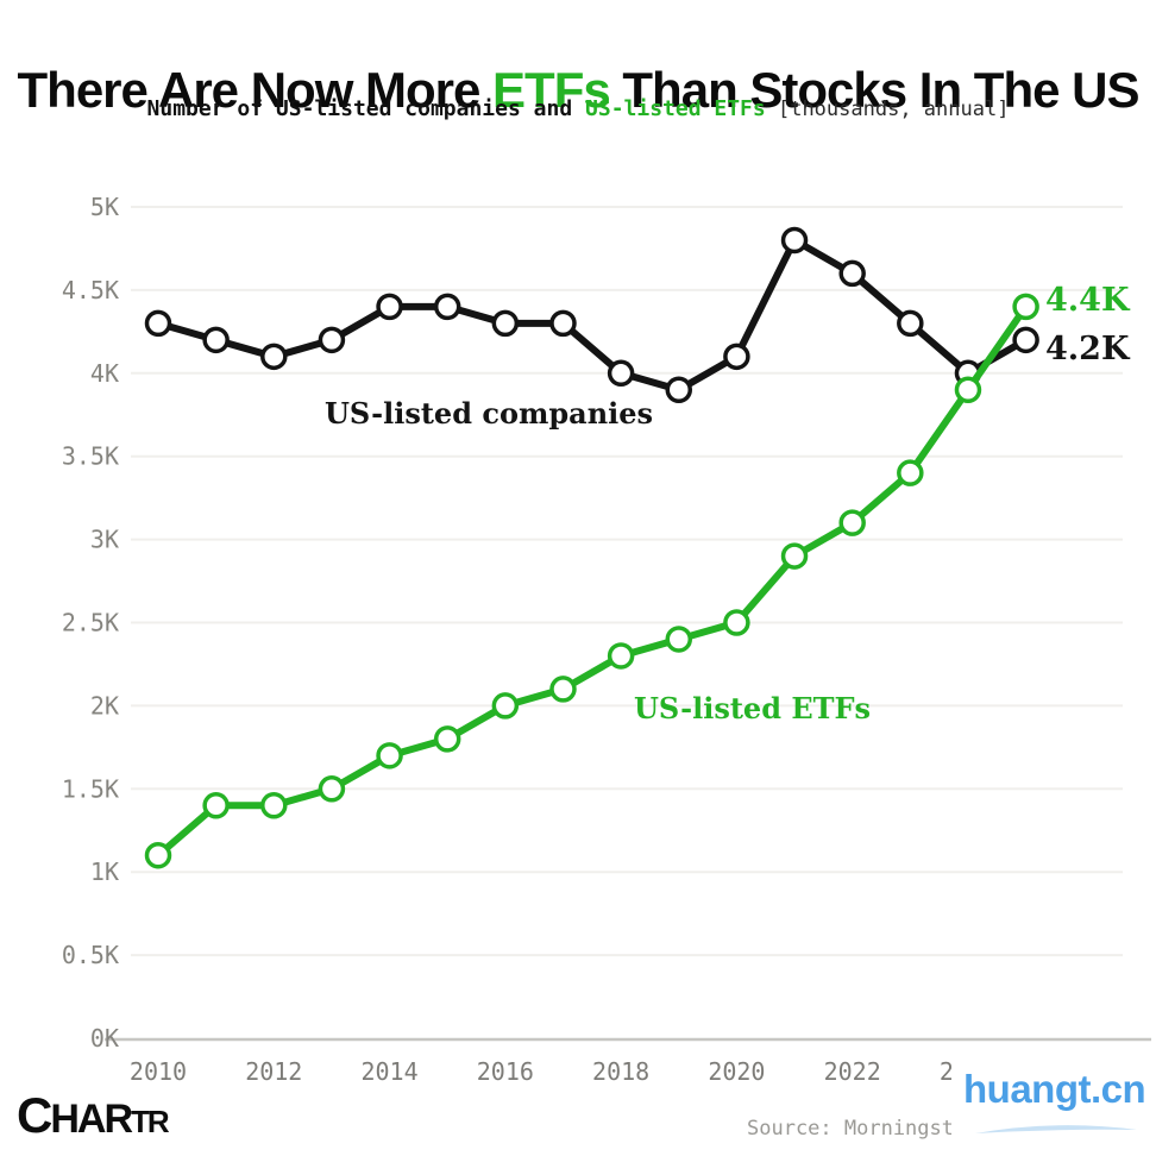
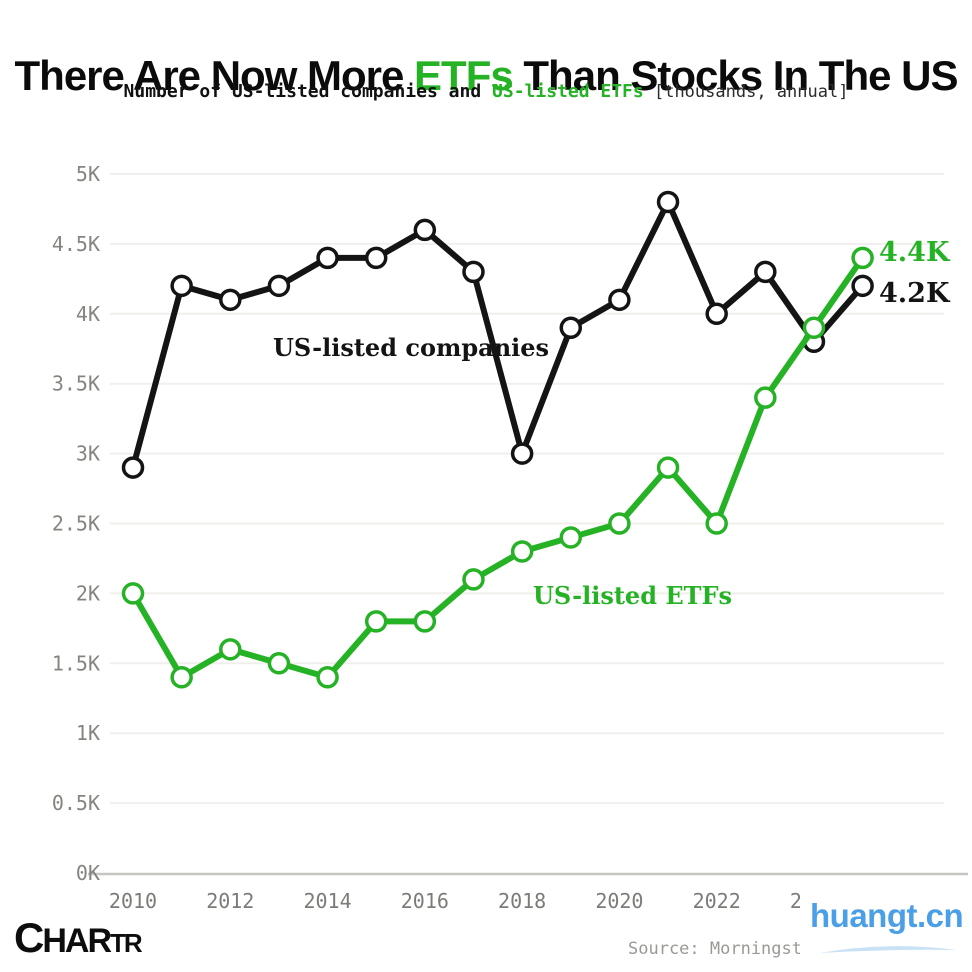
US-listed companies/2010: 4.3K -> 2.9K
US-listed ETFs/2010: 1.1K -> 2.0K
US-listed ETFs/2012: 1.4K -> 1.6K
US-listed ETFs/2014: 1.7K -> 1.4K
US-listed companies/2016: 4.3K -> 4.6K
US-listed ETFs/2016: 2.0K -> 1.8K
US-listed companies/2018: 4.0K -> 3.0K
US-listed companies/2022: 4.6K -> 4.0K
US-listed ETFs/2022: 3.1K -> 2.5K
US-listed companies/2024: 4.0K -> 3.8K
